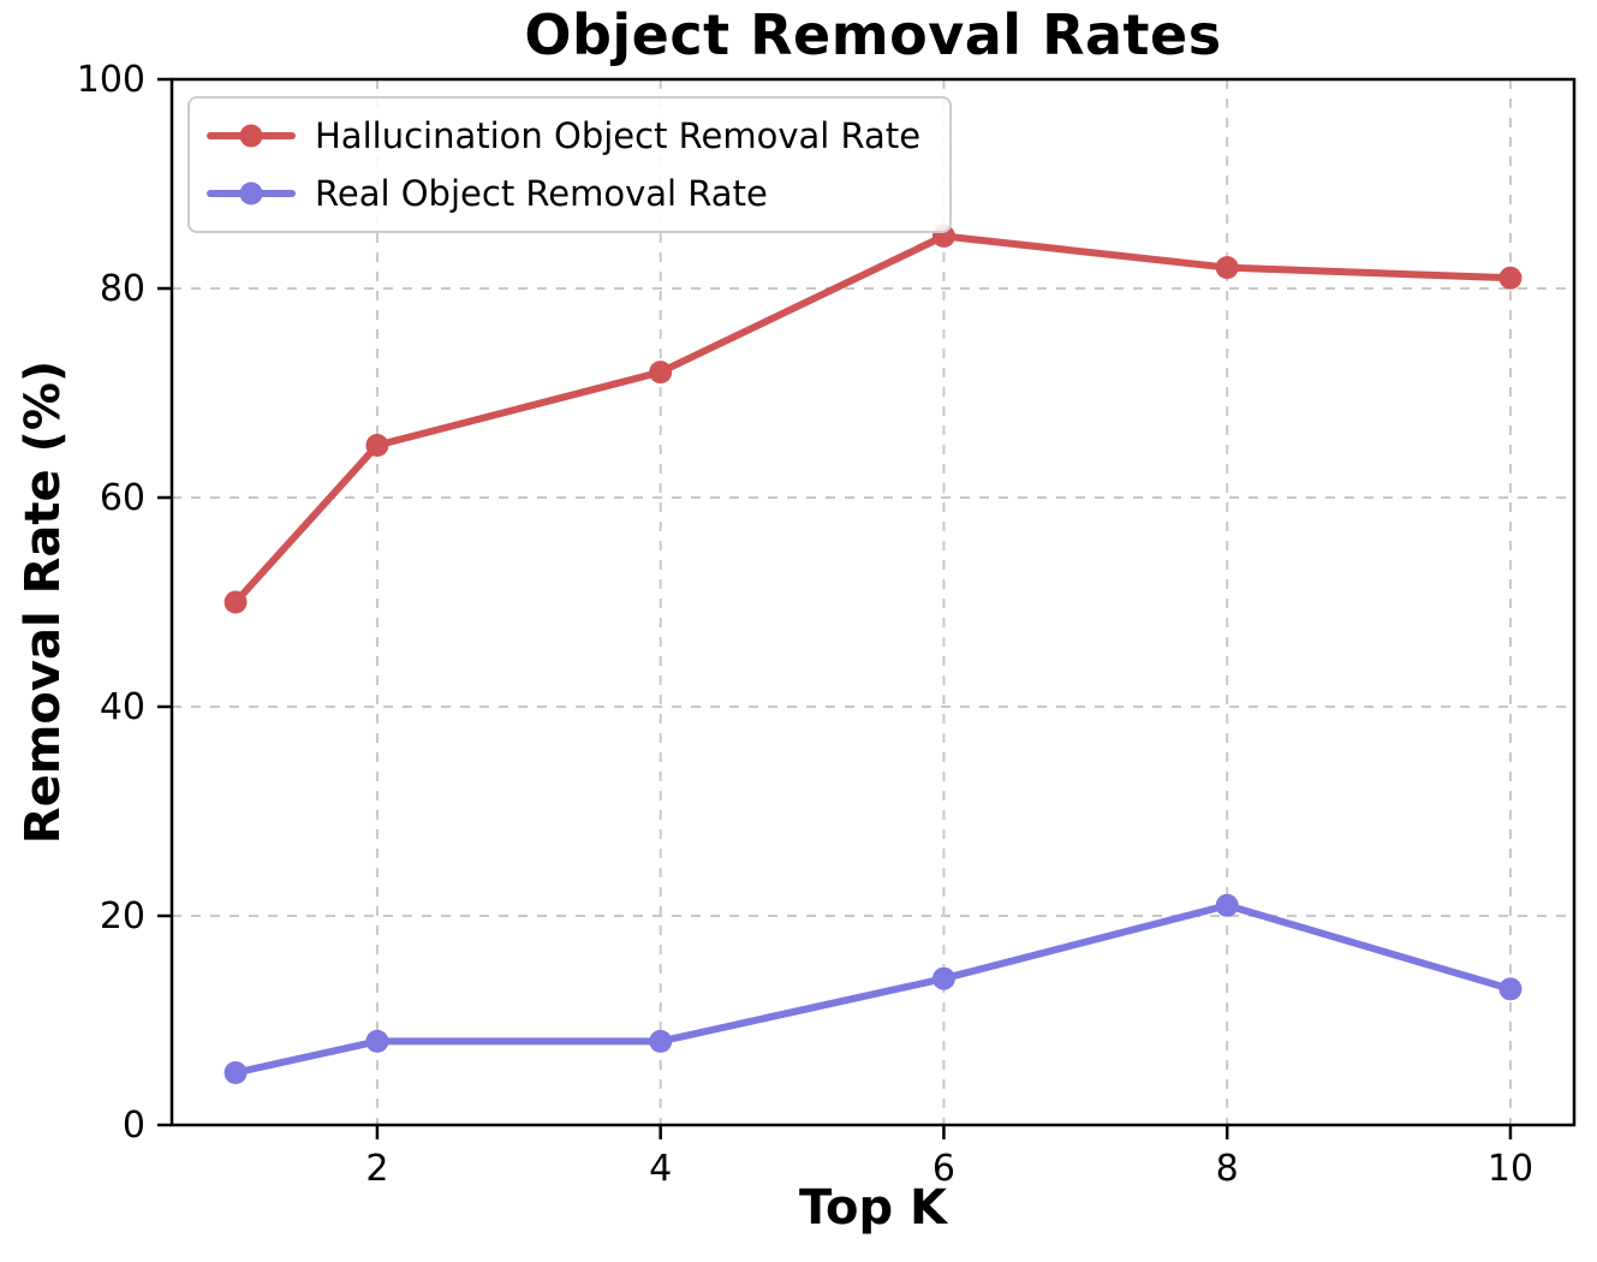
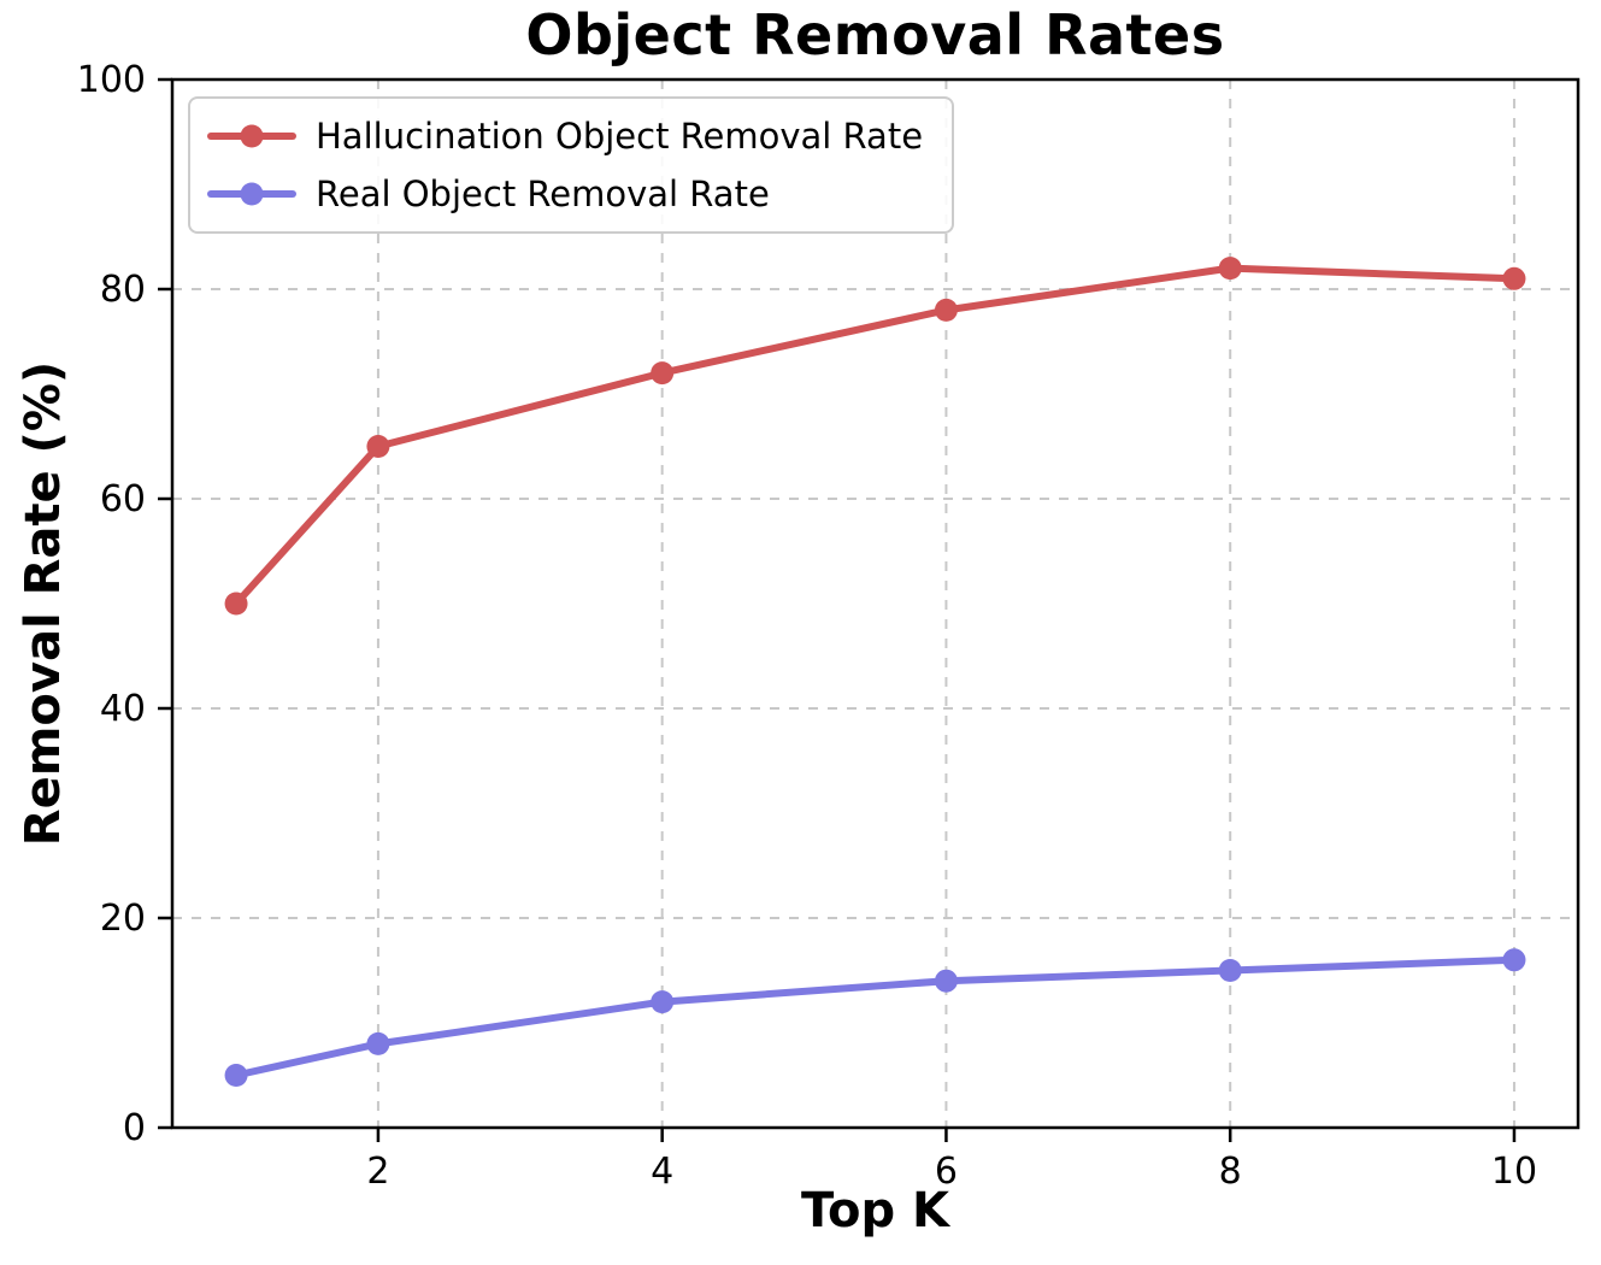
Real Object Removal Rate/4: 8 -> 12
Hallucination Object Removal Rate/6: 85 -> 78
Real Object Removal Rate/8: 21 -> 15
Real Object Removal Rate/10: 13 -> 16
